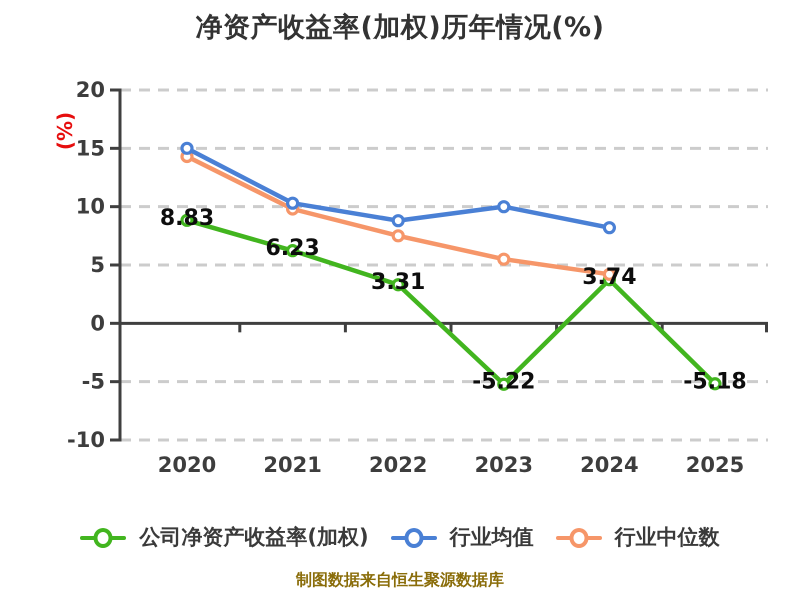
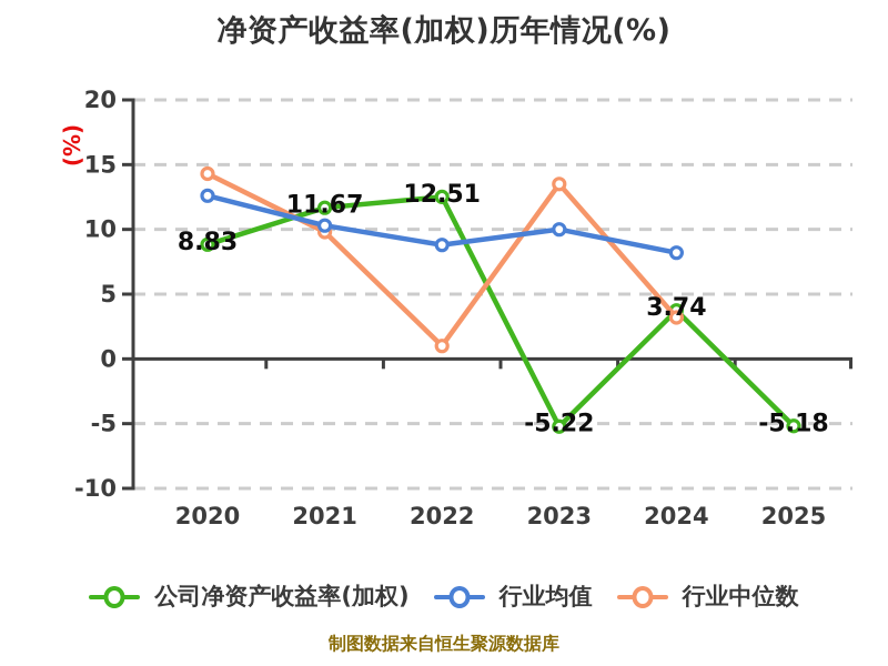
行业均值/2020: 15.0 -> 12.6
公司净资产收益率(加权)/2021: 6.23 -> 11.67
公司净资产收益率(加权)/2022: 3.31 -> 12.51
行业中位数/2022: 7.5 -> 1.0
行业中位数/2023: 5.5 -> 13.5
行业中位数/2024: 4.2 -> 3.2
